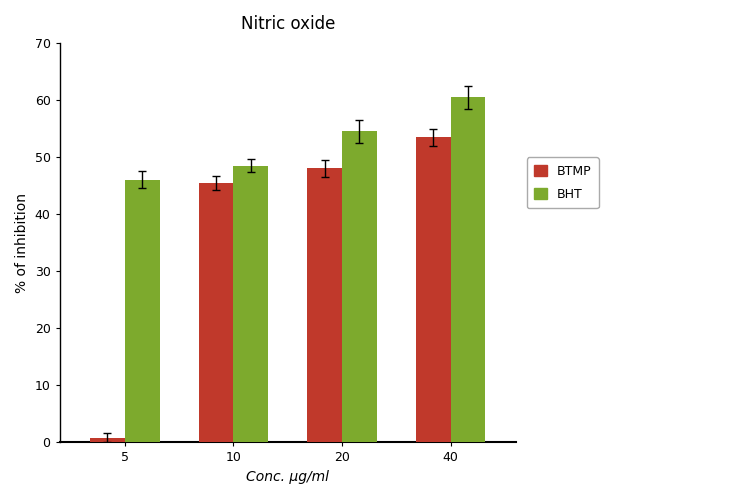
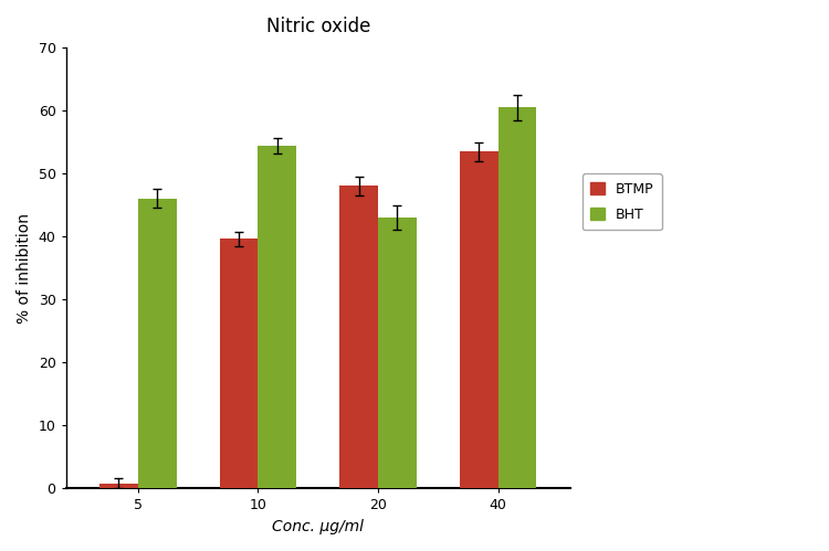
BTMP/10: 45.5 -> 39.6
BHT/10: 48.5 -> 54.4
BHT/20: 54.5 -> 43.0
